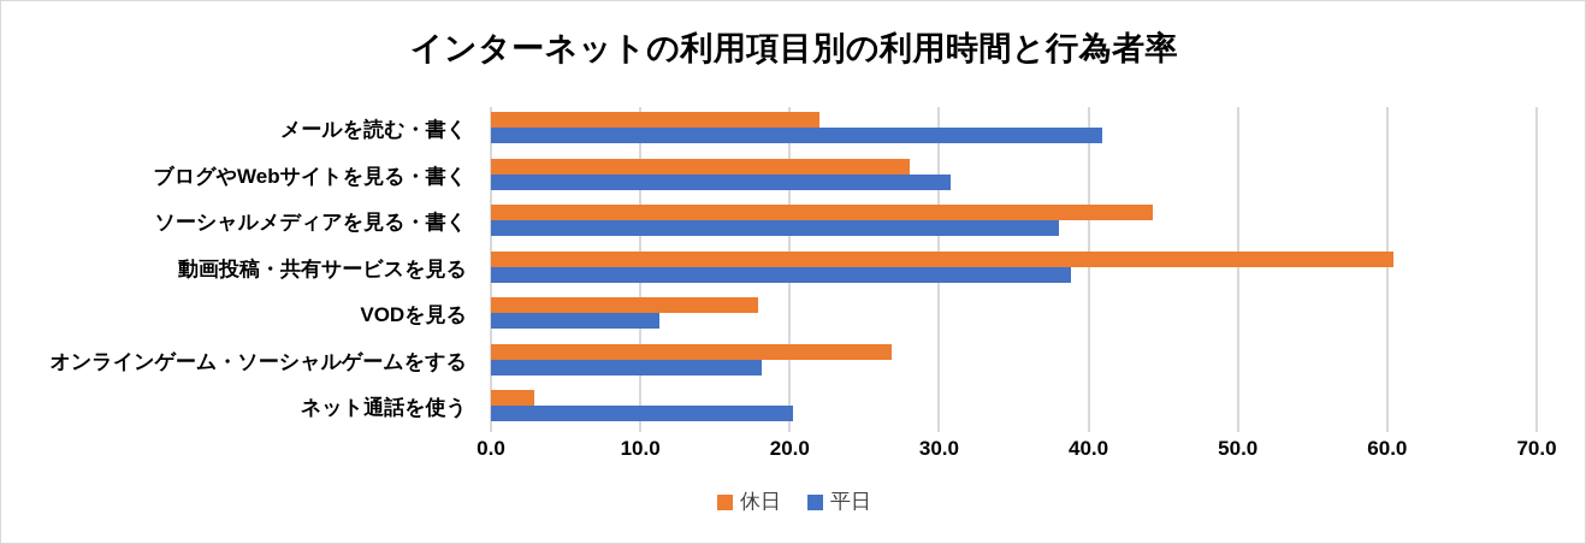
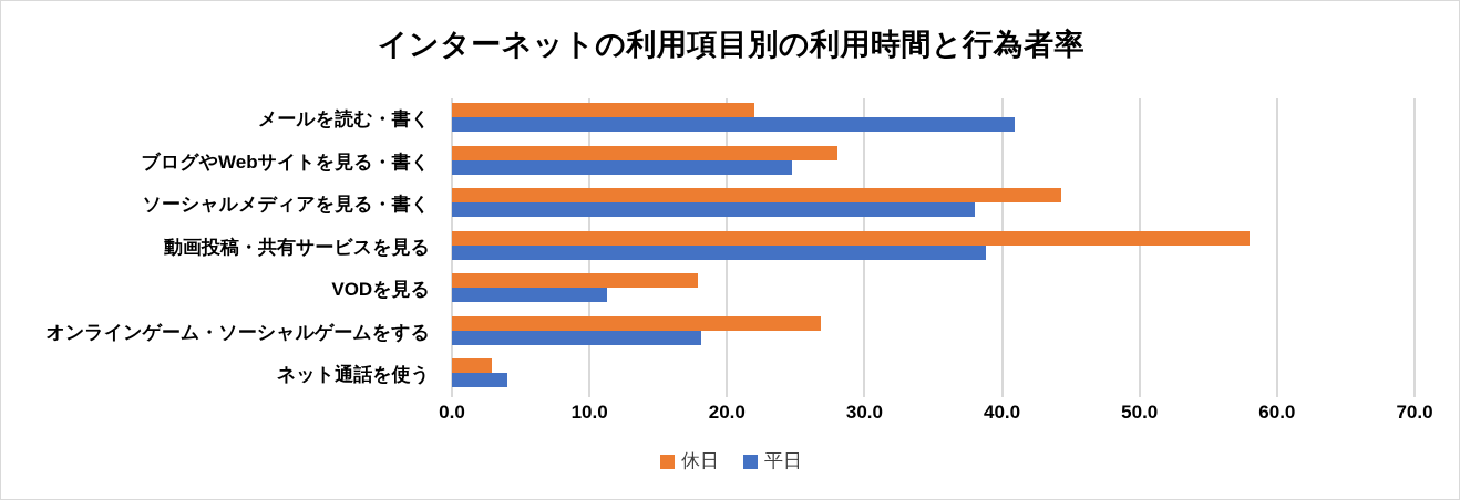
平日/ブログやWebサイトを見る・書く: 30.8 -> 24.7
休日/動画投稿・共有サービスを見る: 60.4 -> 58.0
平日/ネット通話を使う: 20.2 -> 4.0
